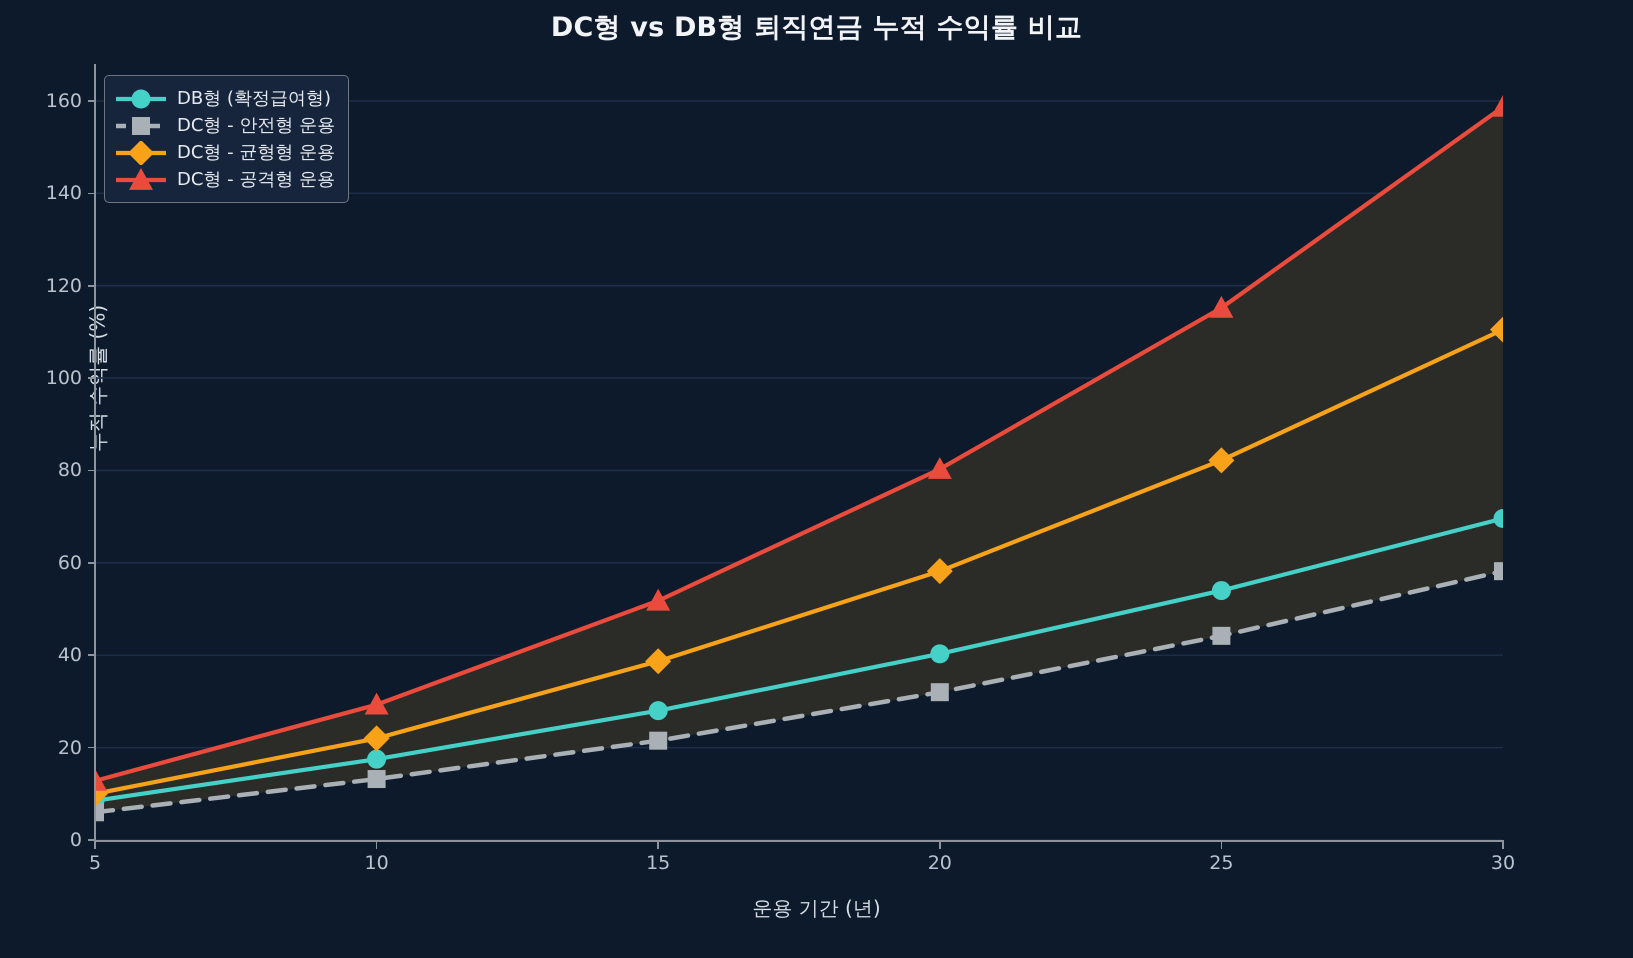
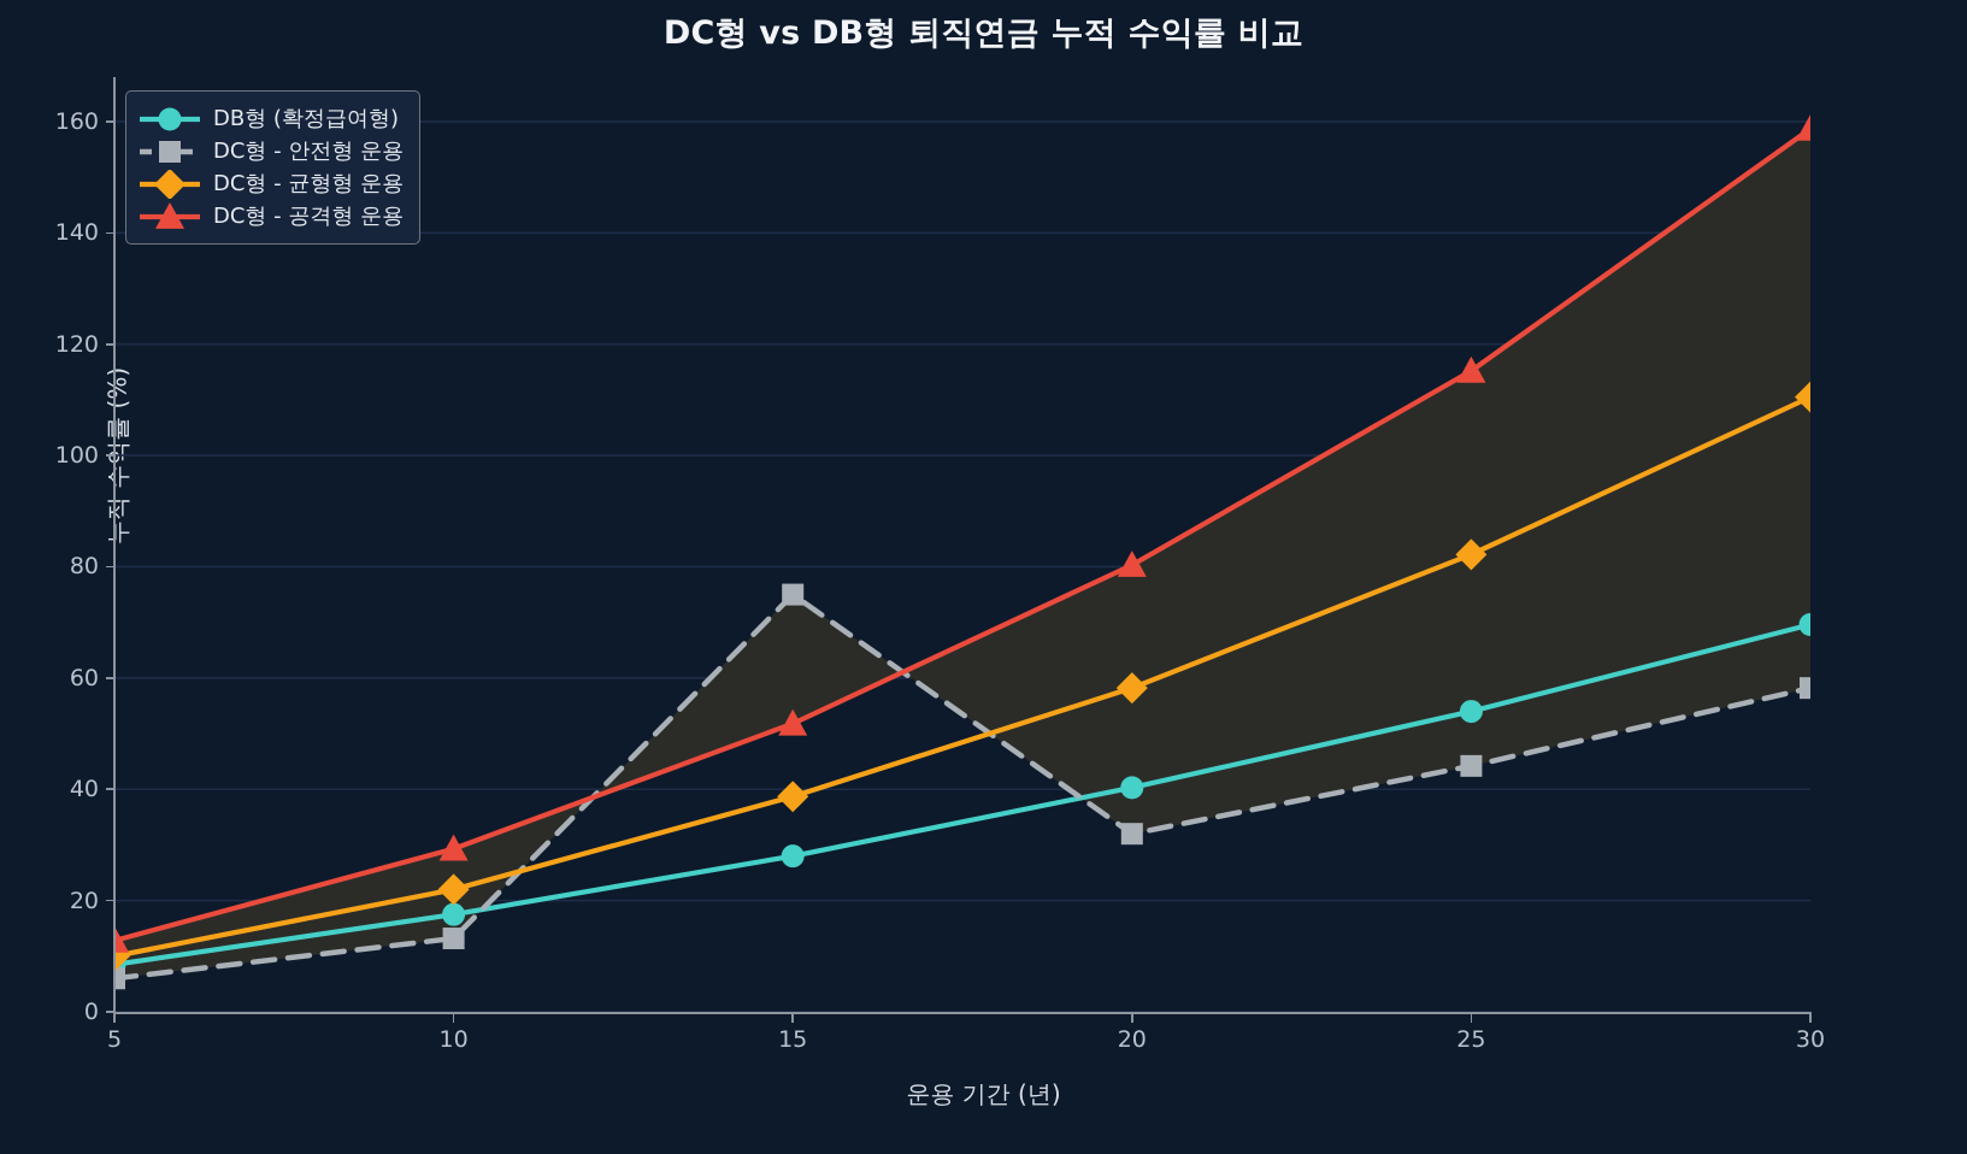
DC형 - 안전형 운용/15: 22 -> 75
